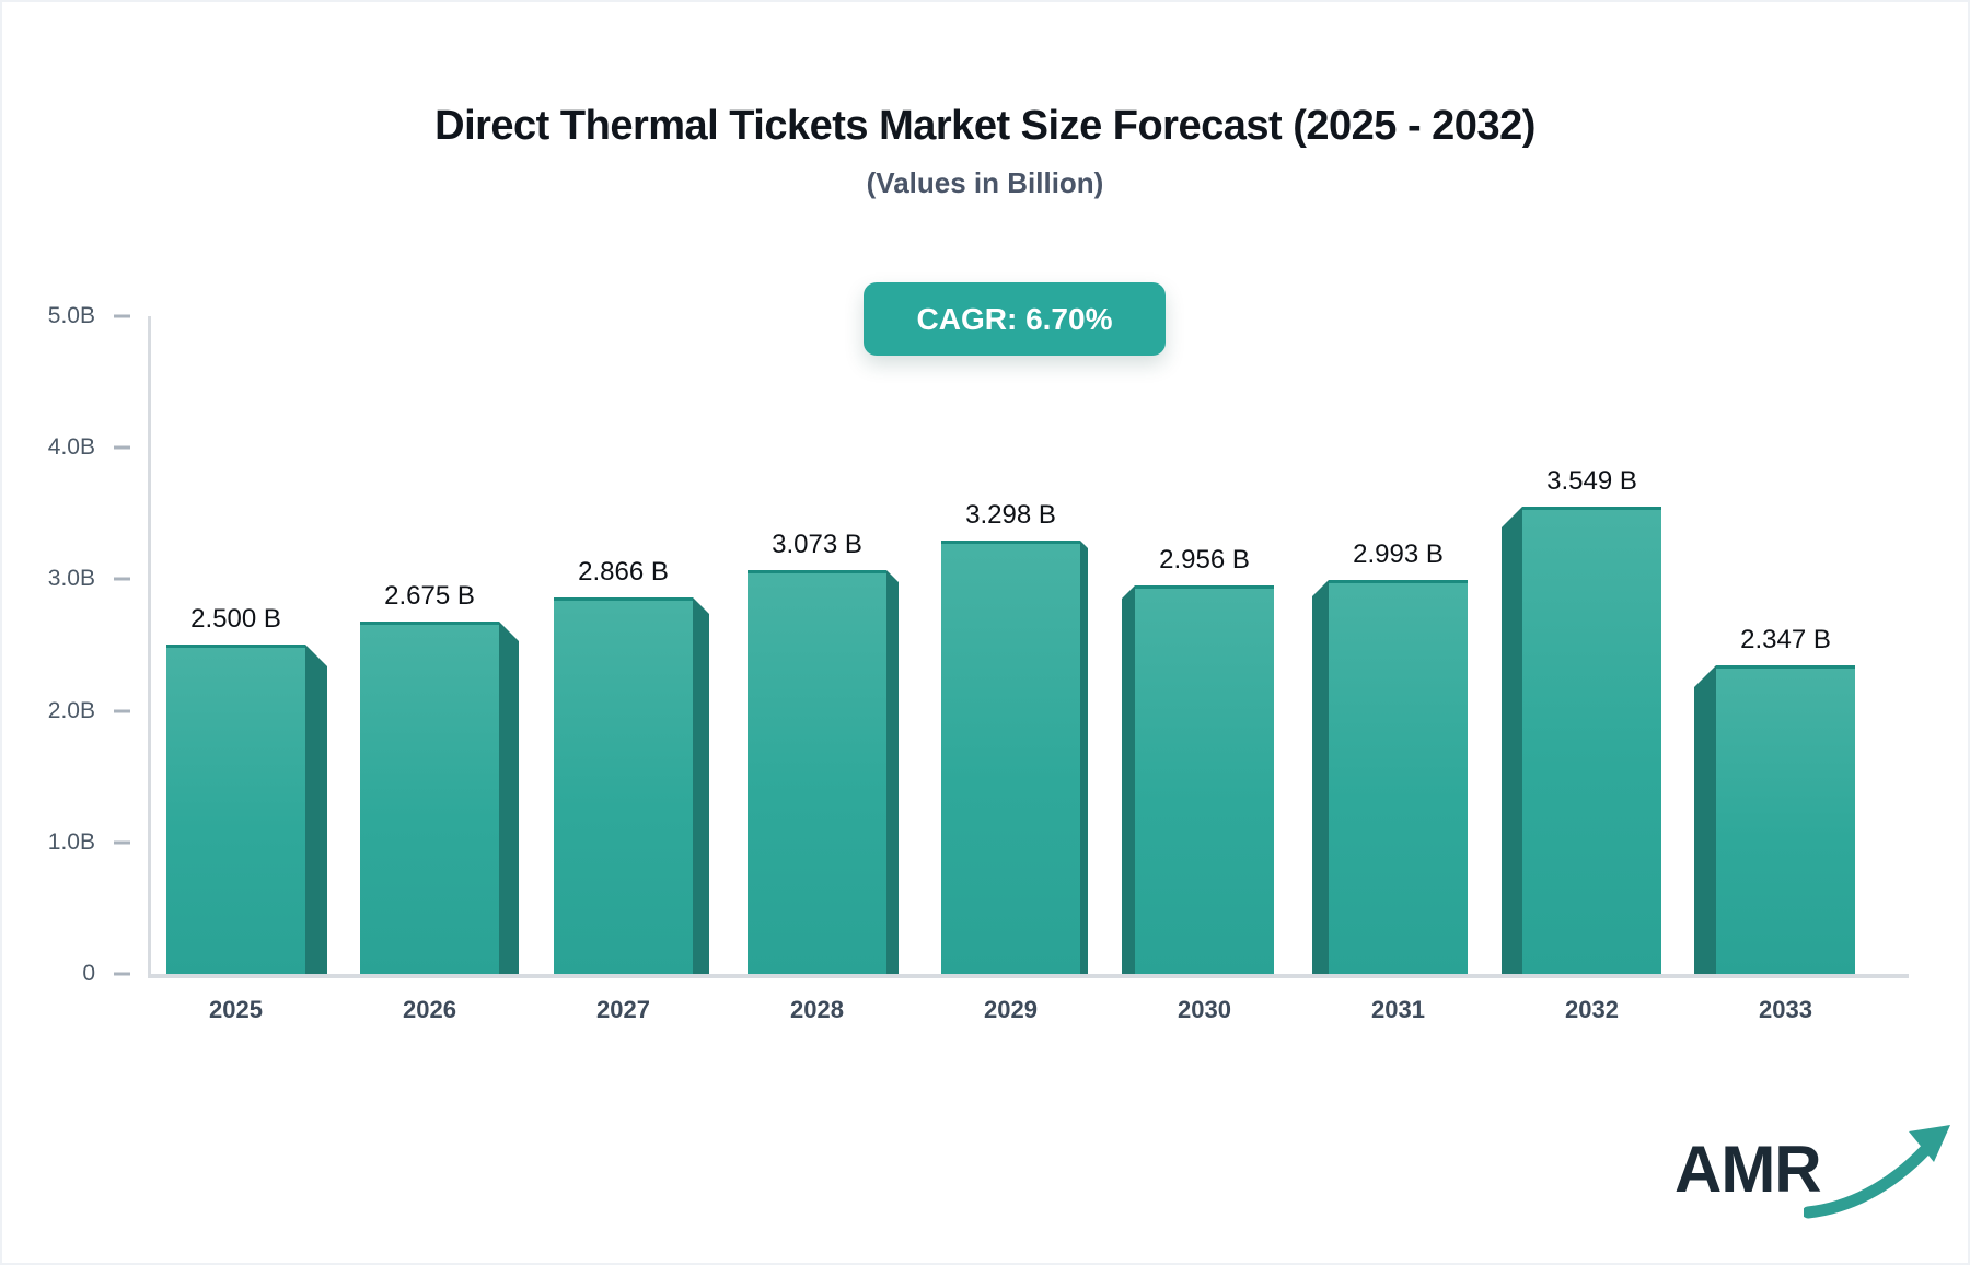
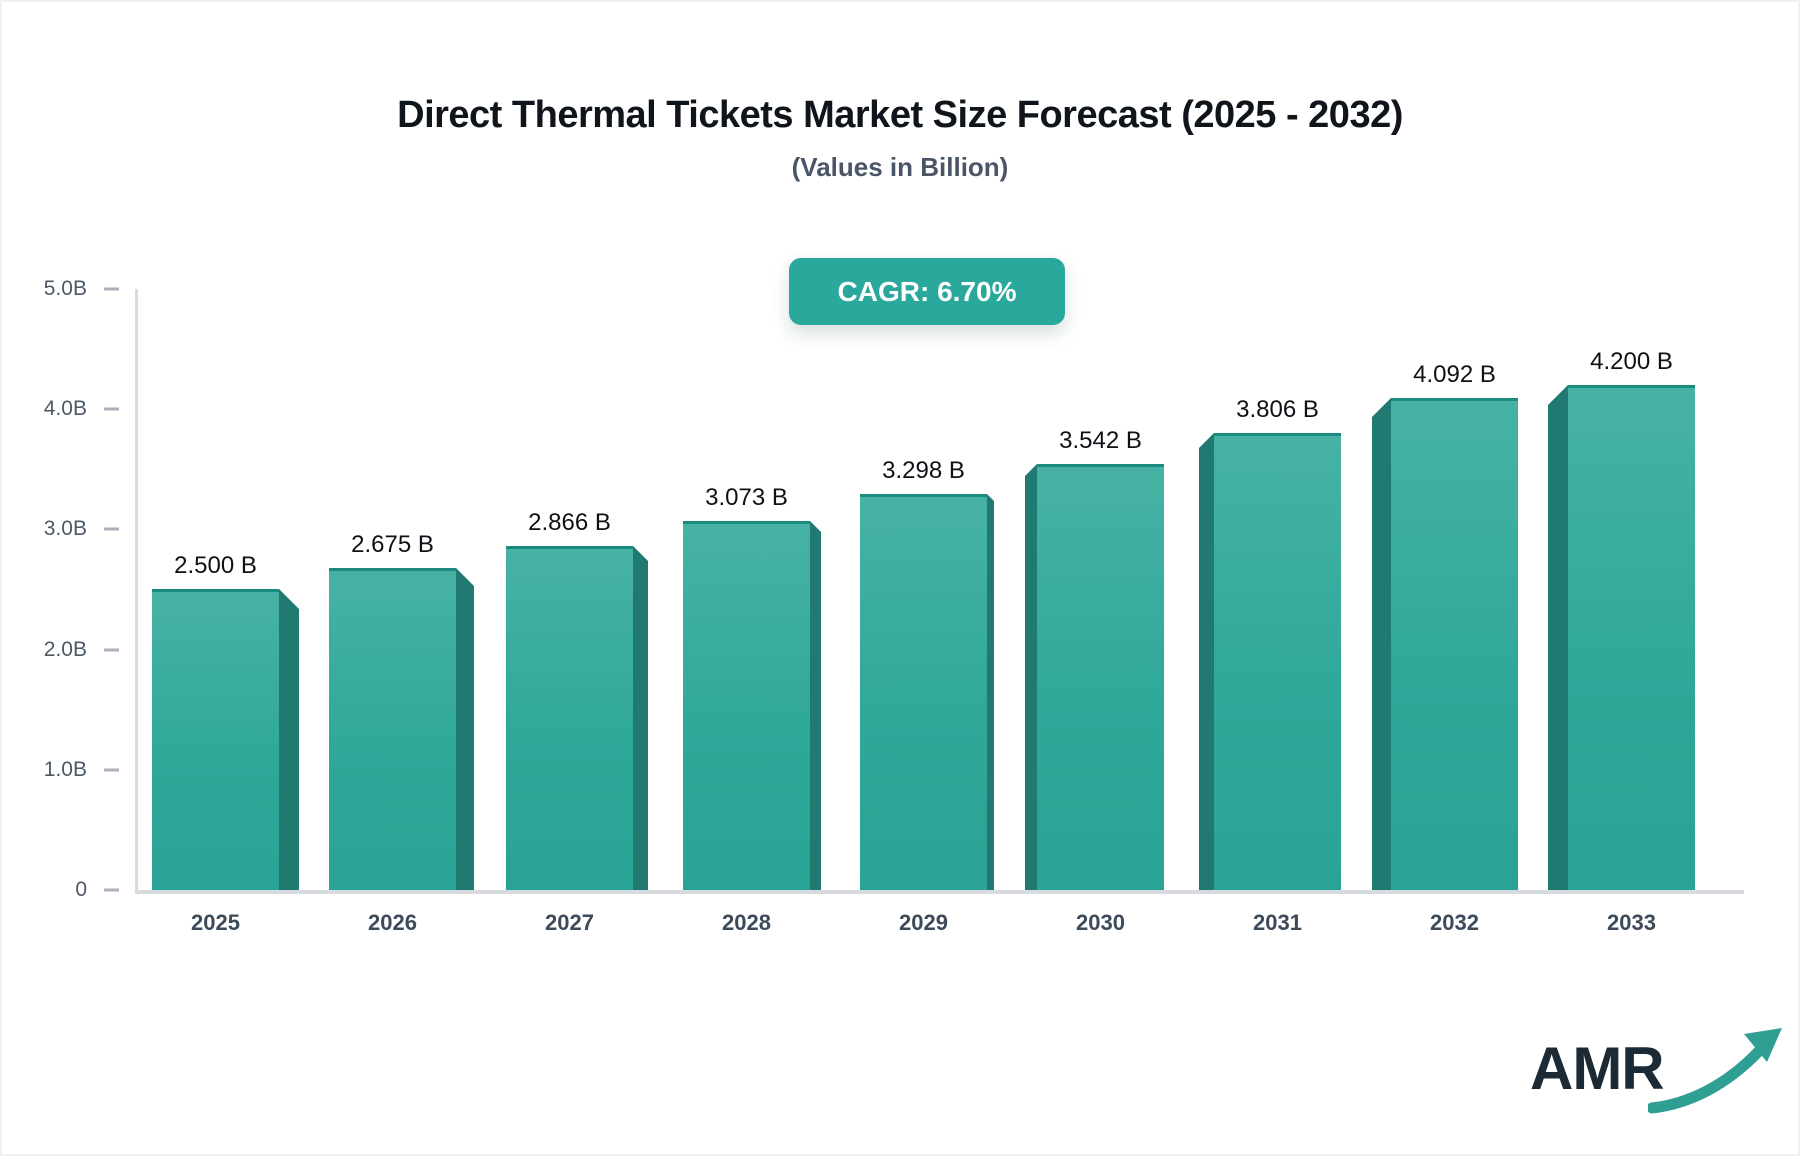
2030: 2.956 -> 3.542
2031: 2.993 -> 3.806
2032: 3.549 -> 4.092
2033: 2.347 -> 4.200
